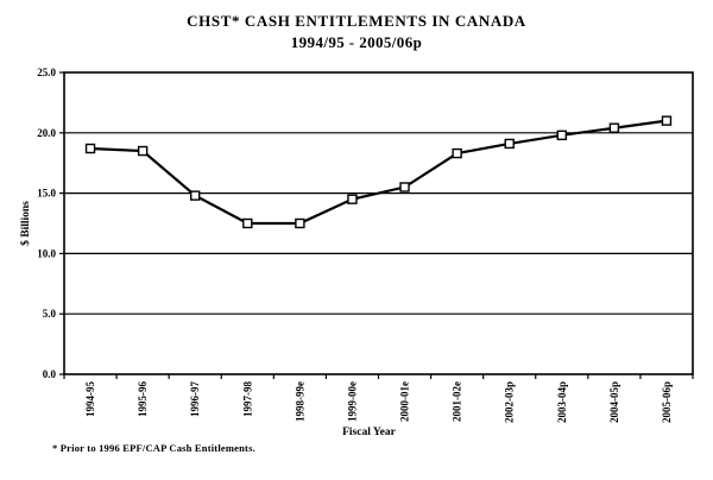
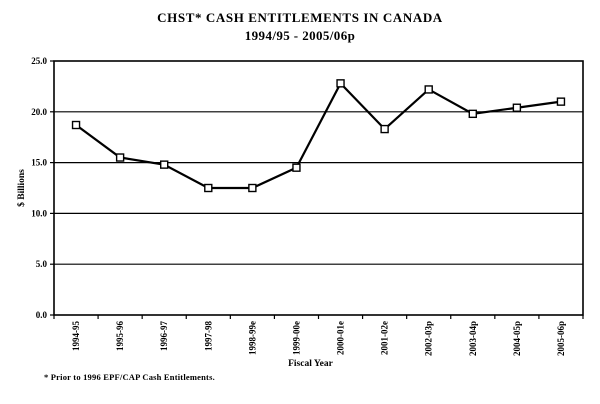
1995-96: 18.5 -> 15.5
2000-01e: 15.5 -> 22.8
2002-03p: 19.1 -> 22.2
